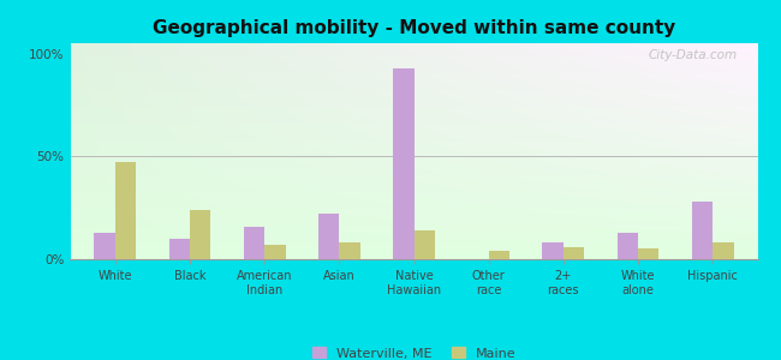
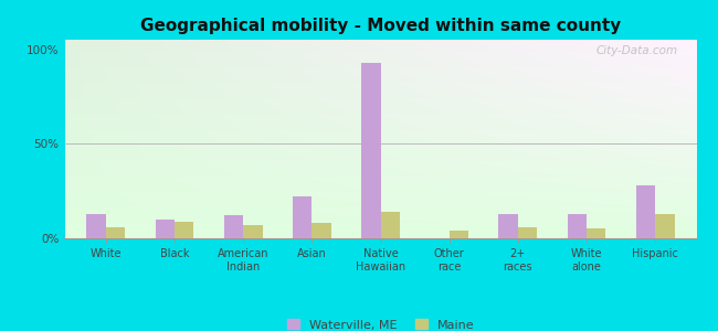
Maine/White: 47% -> 6%
Maine/Black: 24% -> 9%
Waterville, ME/American Indian: 16% -> 12%
Waterville, ME/2+ races: 8% -> 13%
Maine/Hispanic: 8% -> 13%
